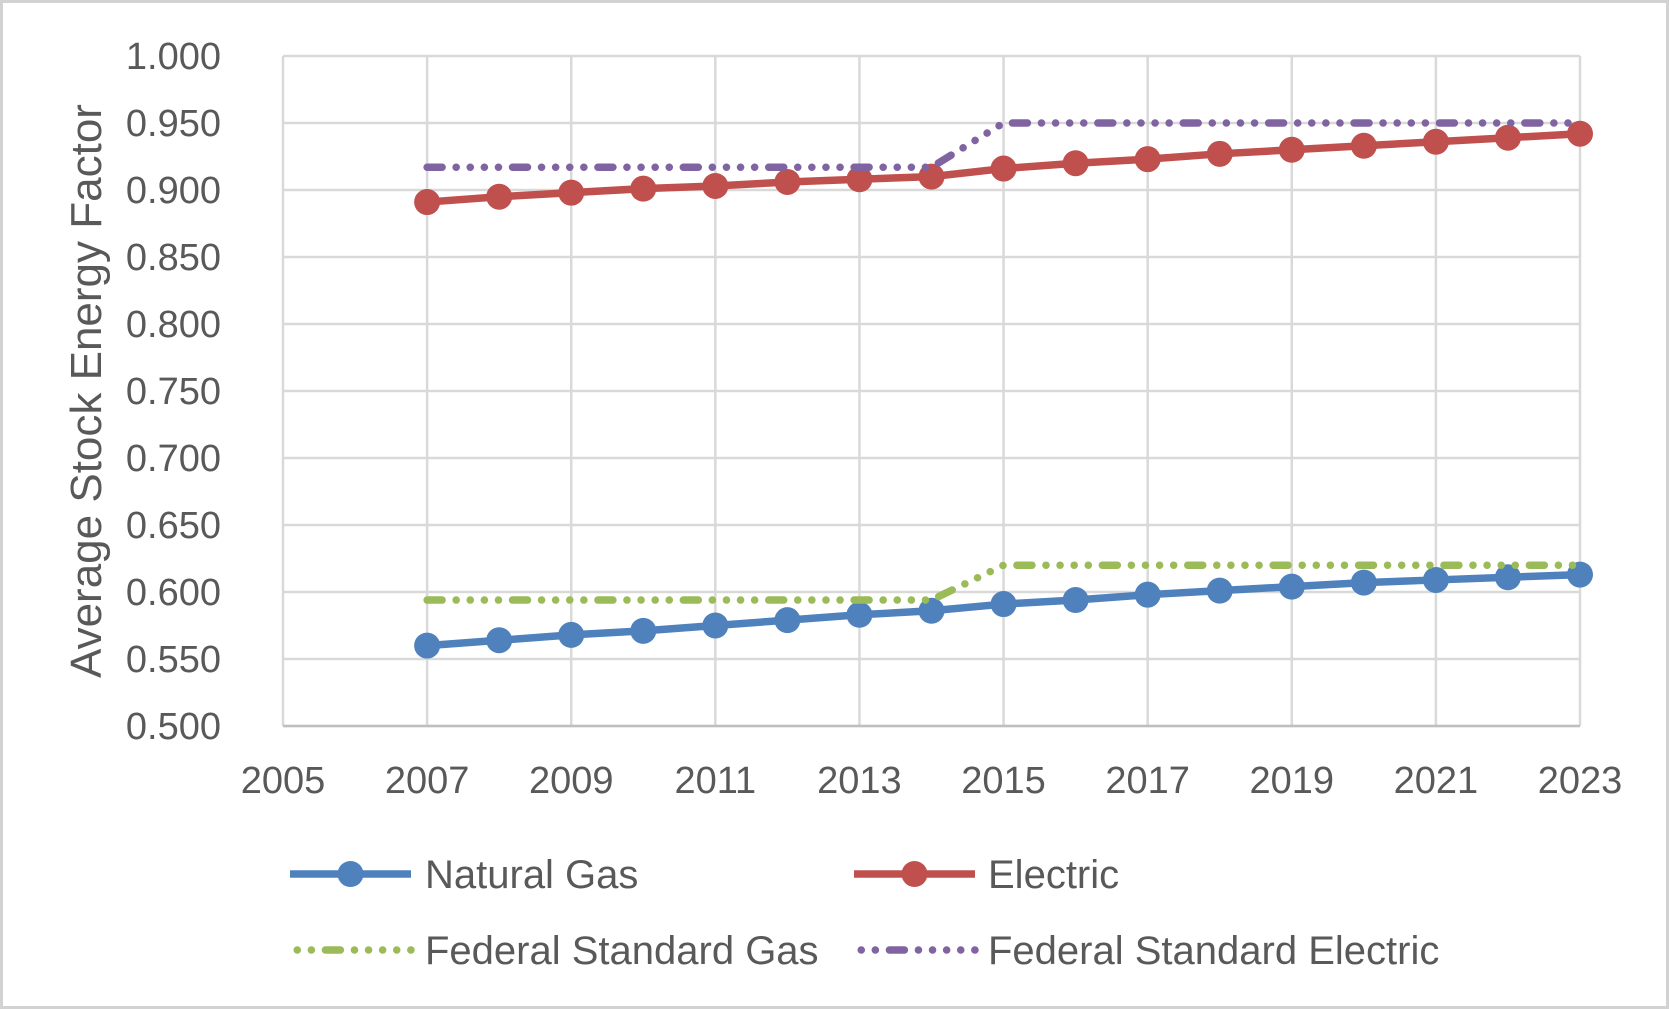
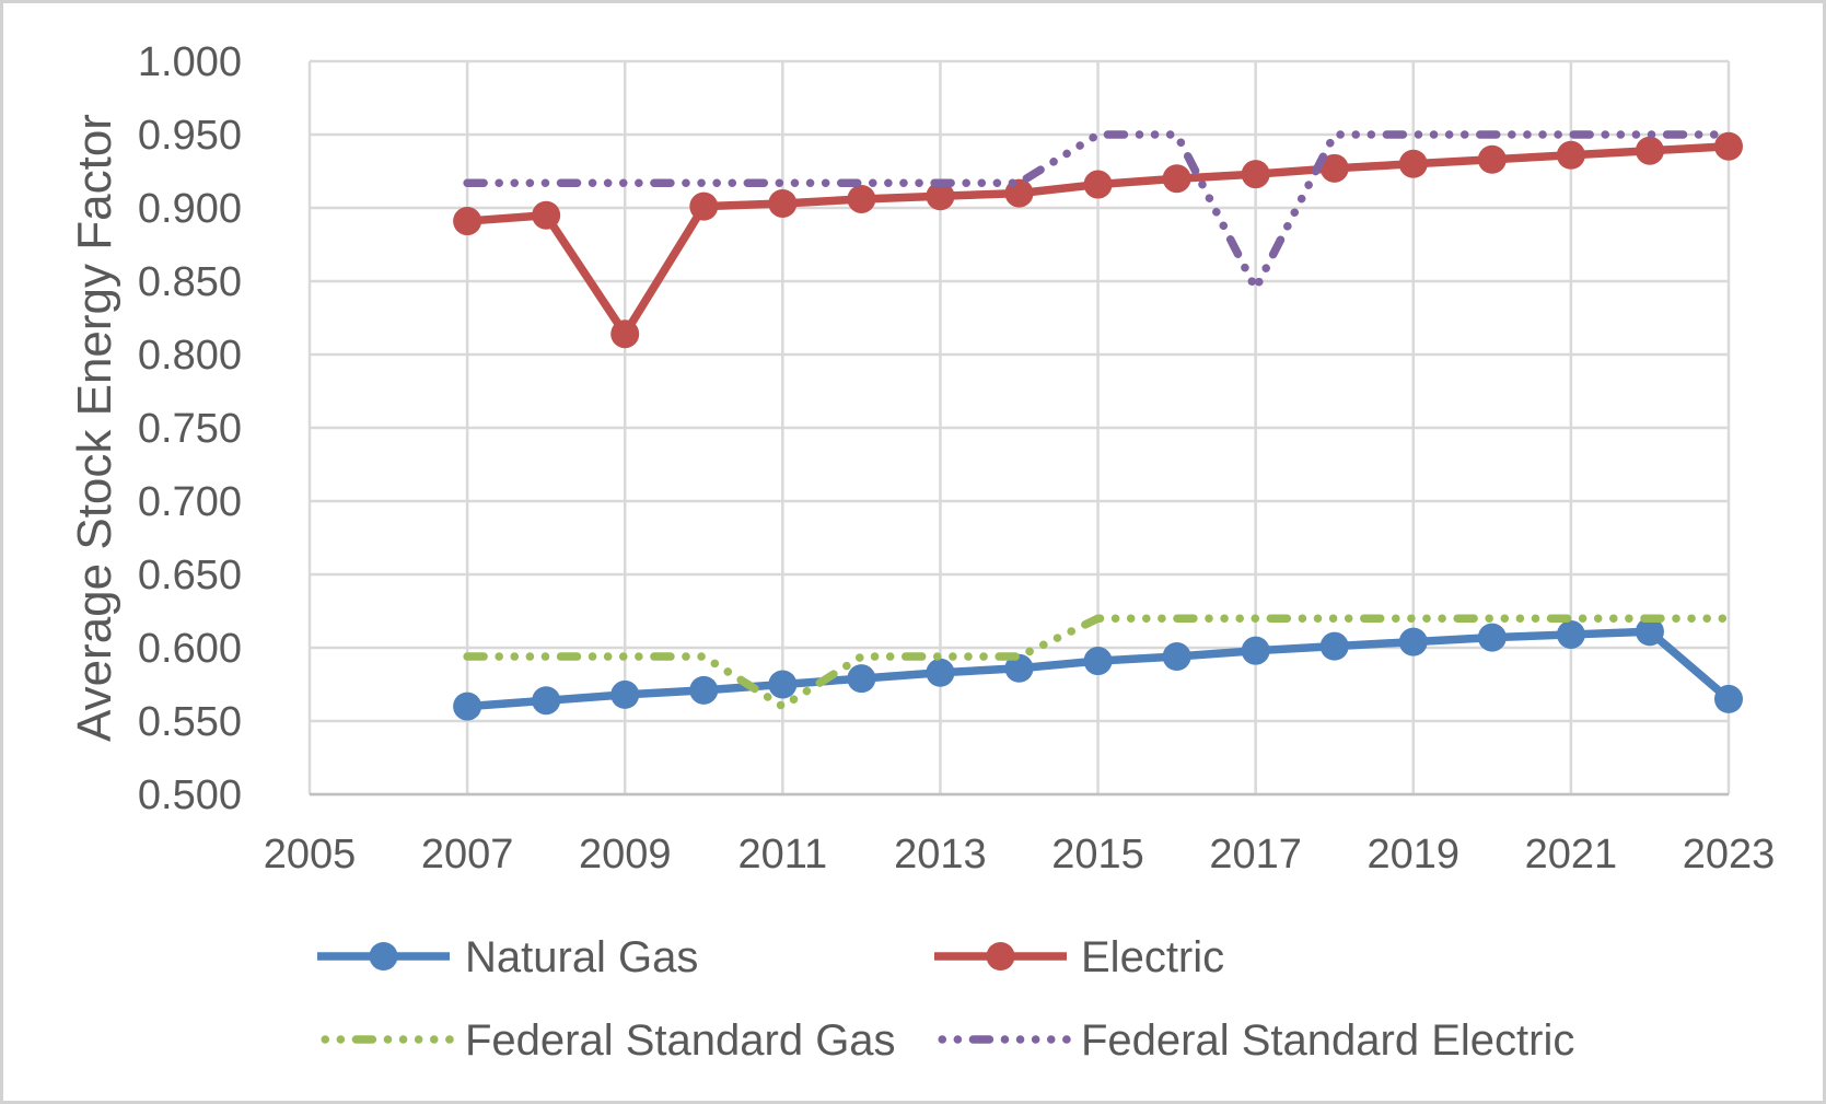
Electric/2009: 0.898 -> 0.814
Federal Standard Gas/2011: 0.594 -> 0.560
Federal Standard Electric/2017: 0.950 -> 0.845
Natural Gas/2023: 0.613 -> 0.565
